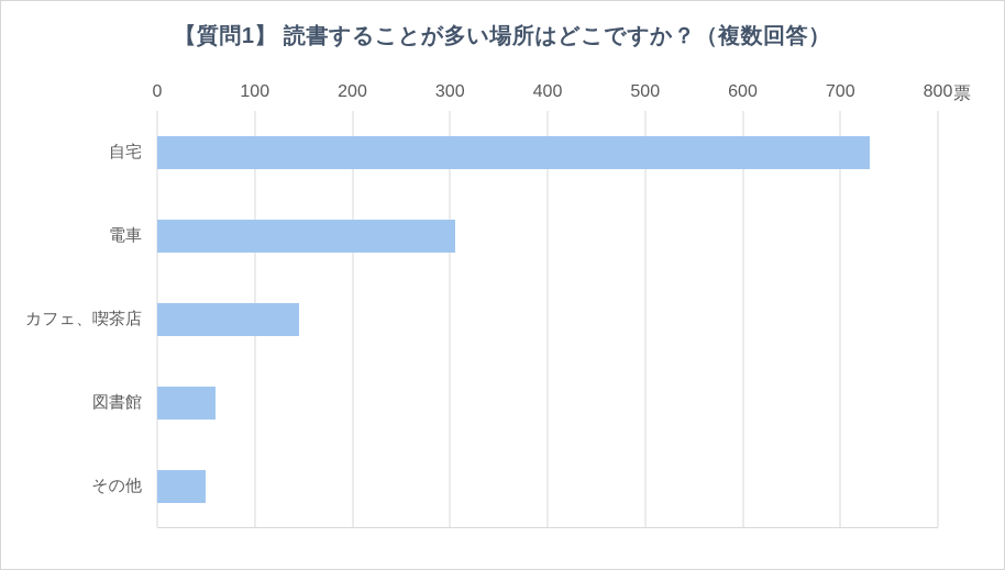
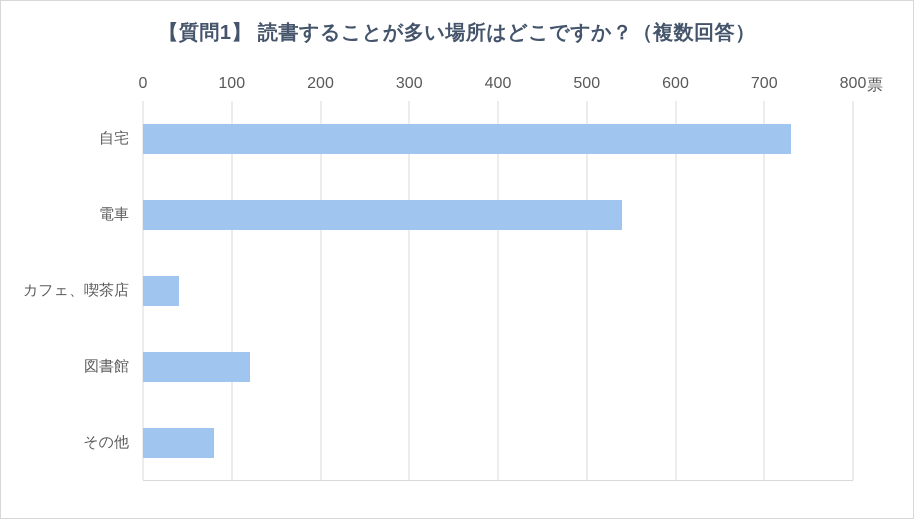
電車: 300 -> 540
カフェ、喫茶店: 140 -> 40
図書館: 60 -> 120
その他: 50 -> 80
